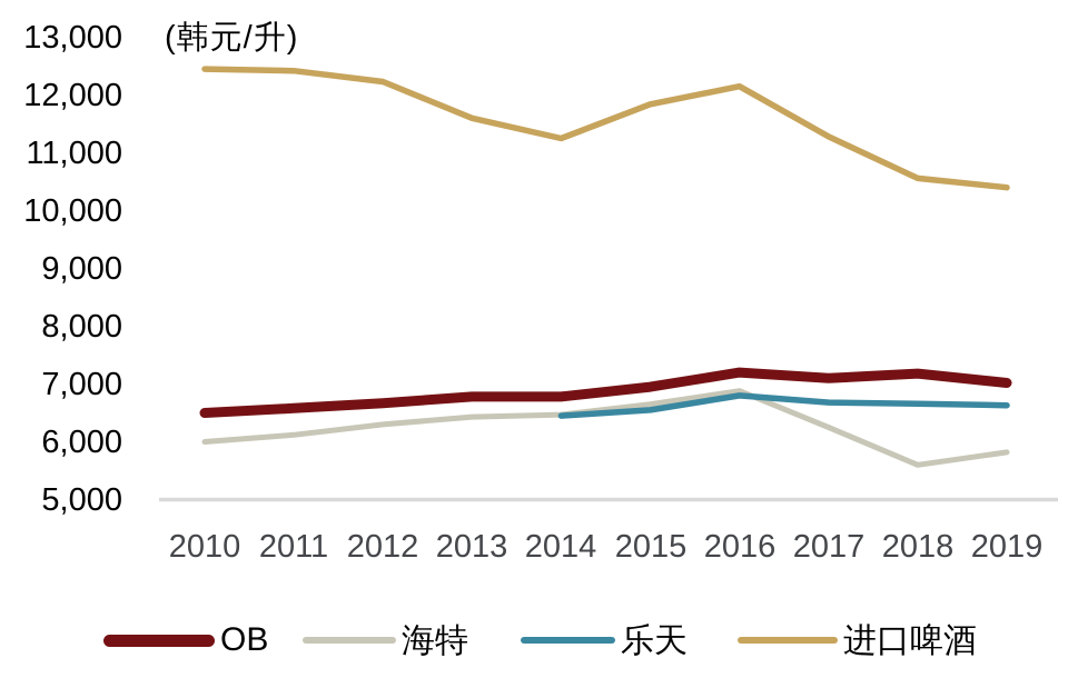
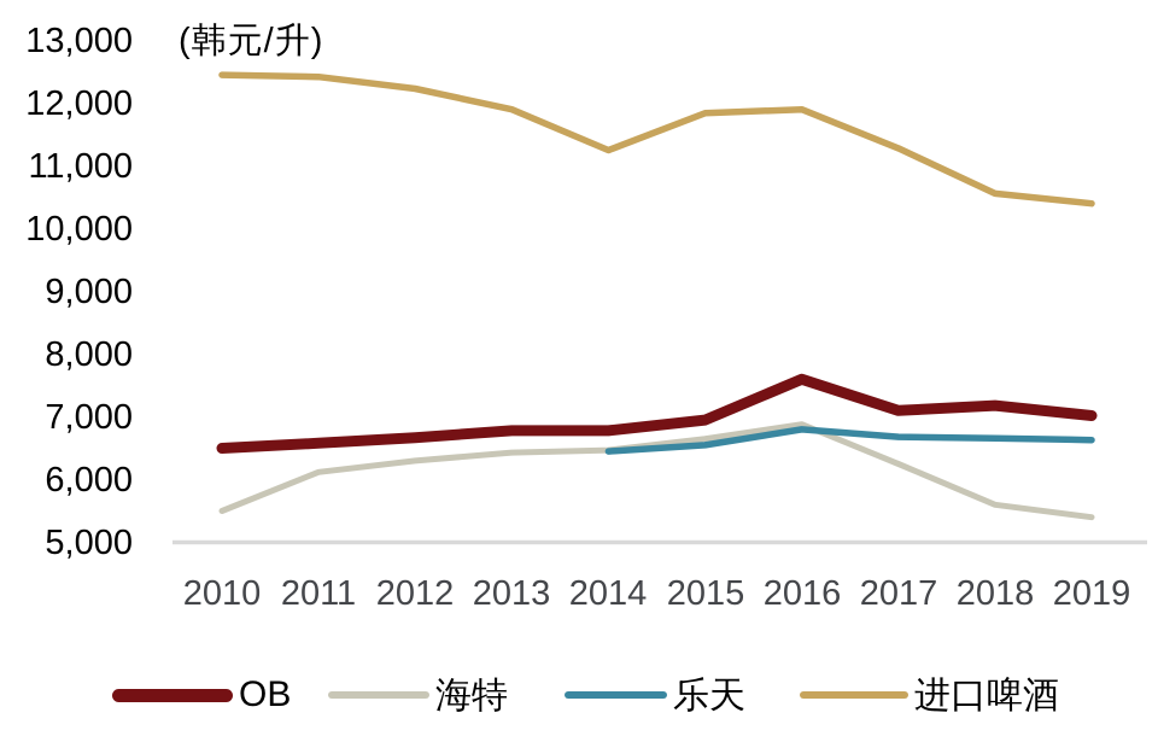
海特/2010: 6000 -> 5500
进口啤酒/2013: 11600 -> 11900
OB/2016: 7200 -> 7600
进口啤酒/2016: 12200 -> 11900
海特/2019: 5800 -> 5400
